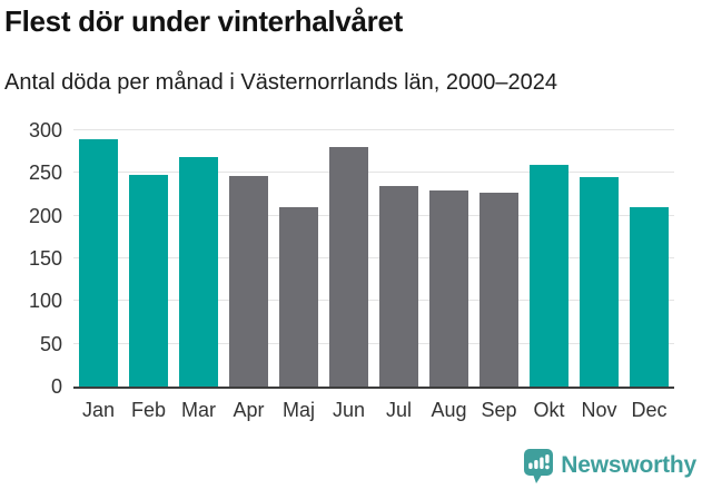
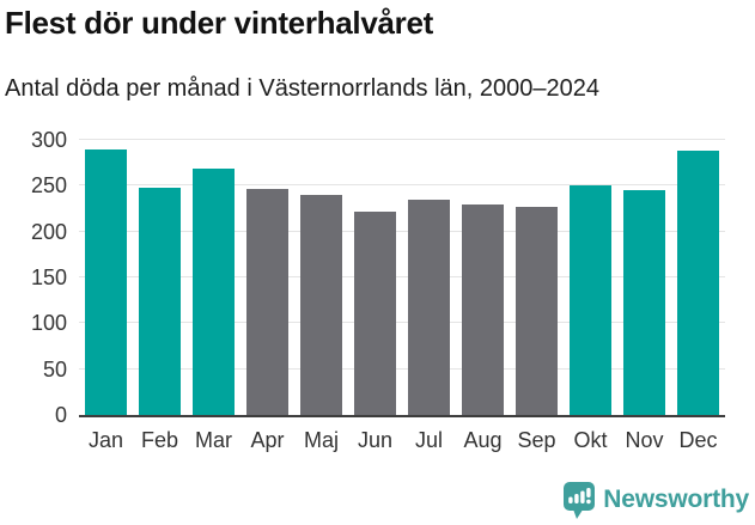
Maj: 210 -> 240
Jun: 280 -> 220
Okt: 260 -> 250
Dec: 210 -> 290
